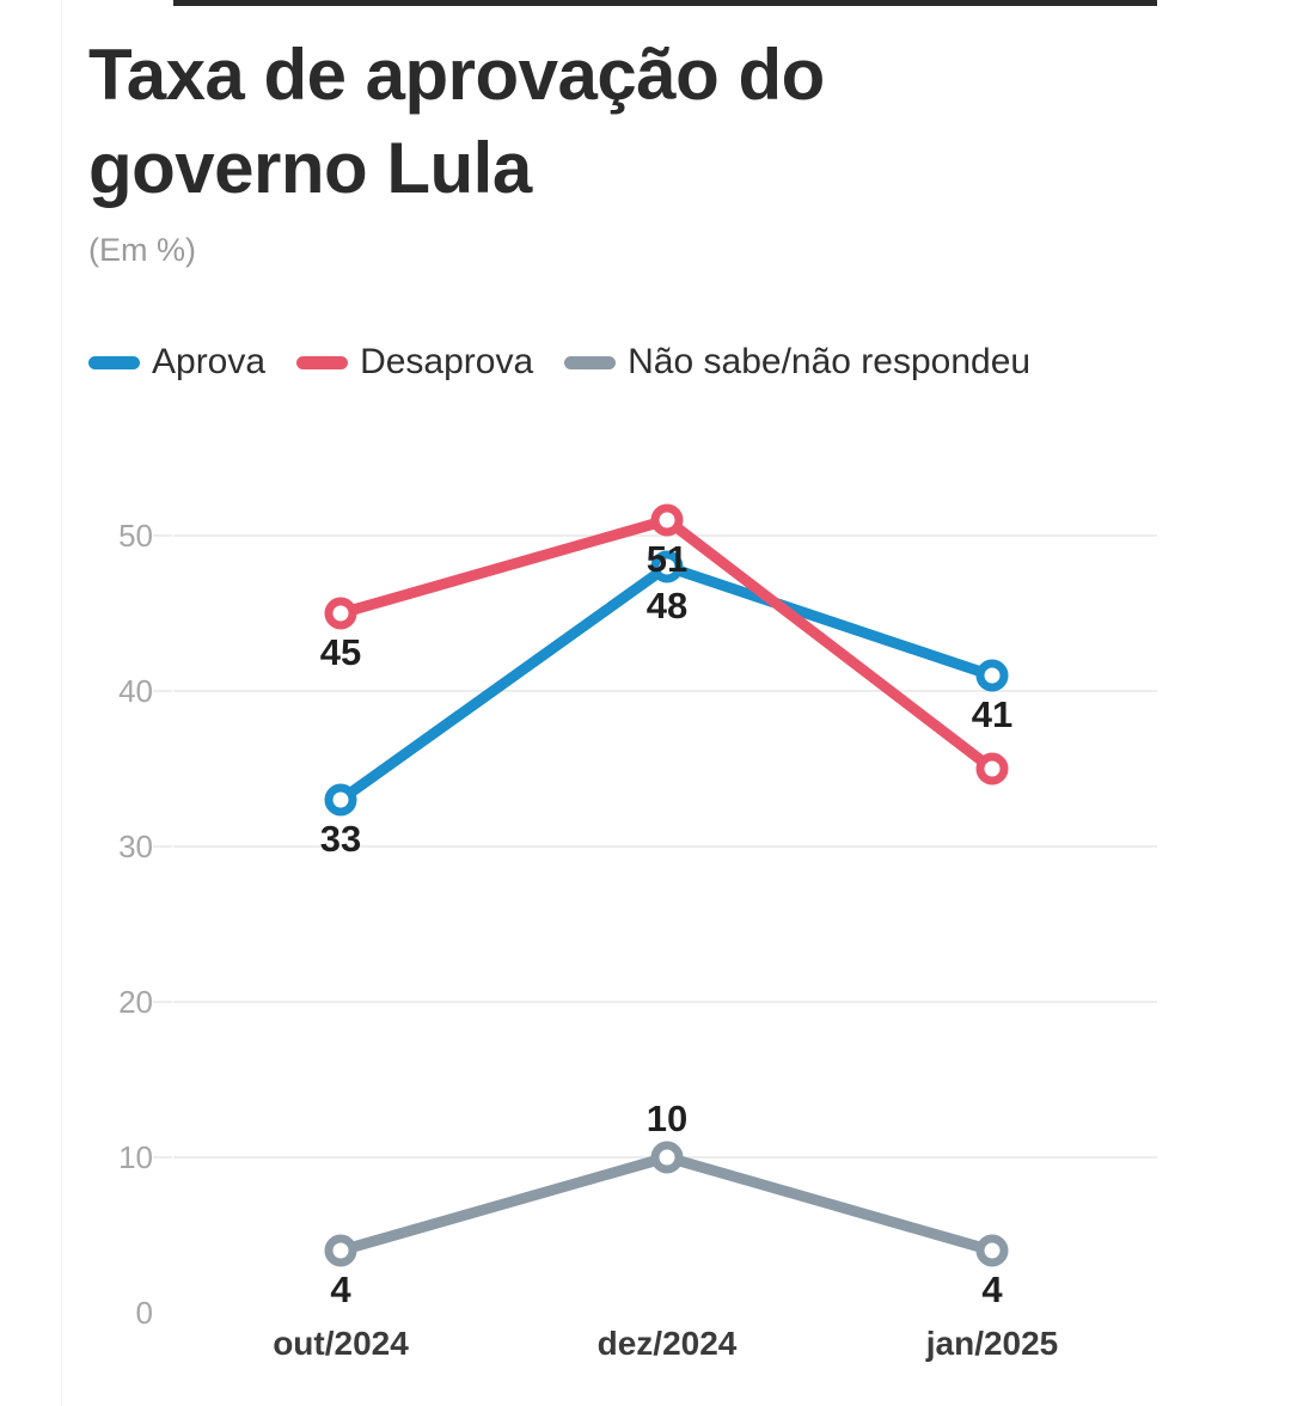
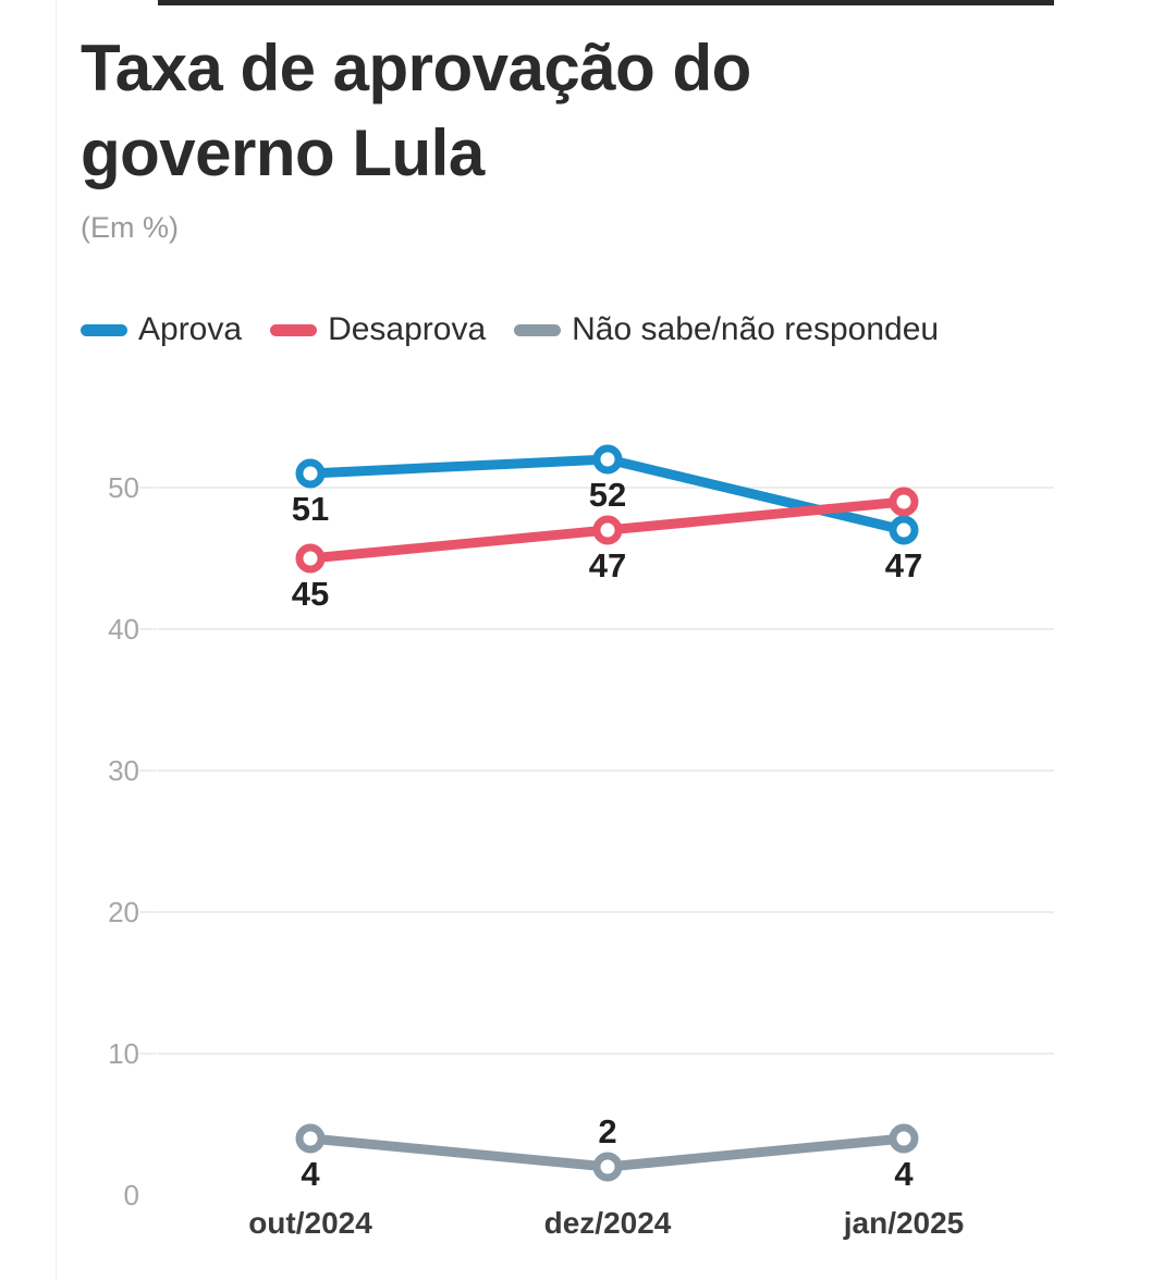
Aprova/out/2024: 33 -> 51
Aprova/dez/2024: 48 -> 52
Desaprova/dez/2024: 51 -> 47
Não sabe/não respondeu/dez/2024: 10 -> 2
Aprova/jan/2025: 41 -> 47
Desaprova/jan/2025: 35 -> 49
